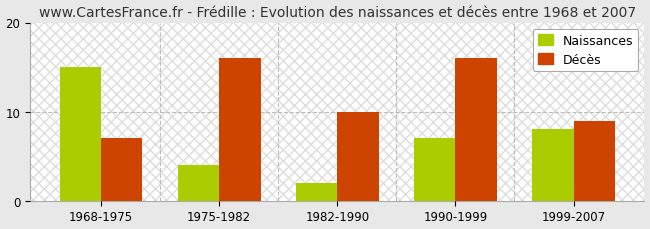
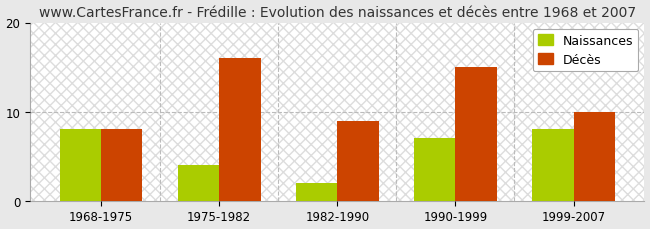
Naissances/1968-1975: 15 -> 8
Décès/1968-1975: 7 -> 8
Décès/1982-1990: 10 -> 9
Décès/1990-1999: 16 -> 15
Décès/1999-2007: 9 -> 10
